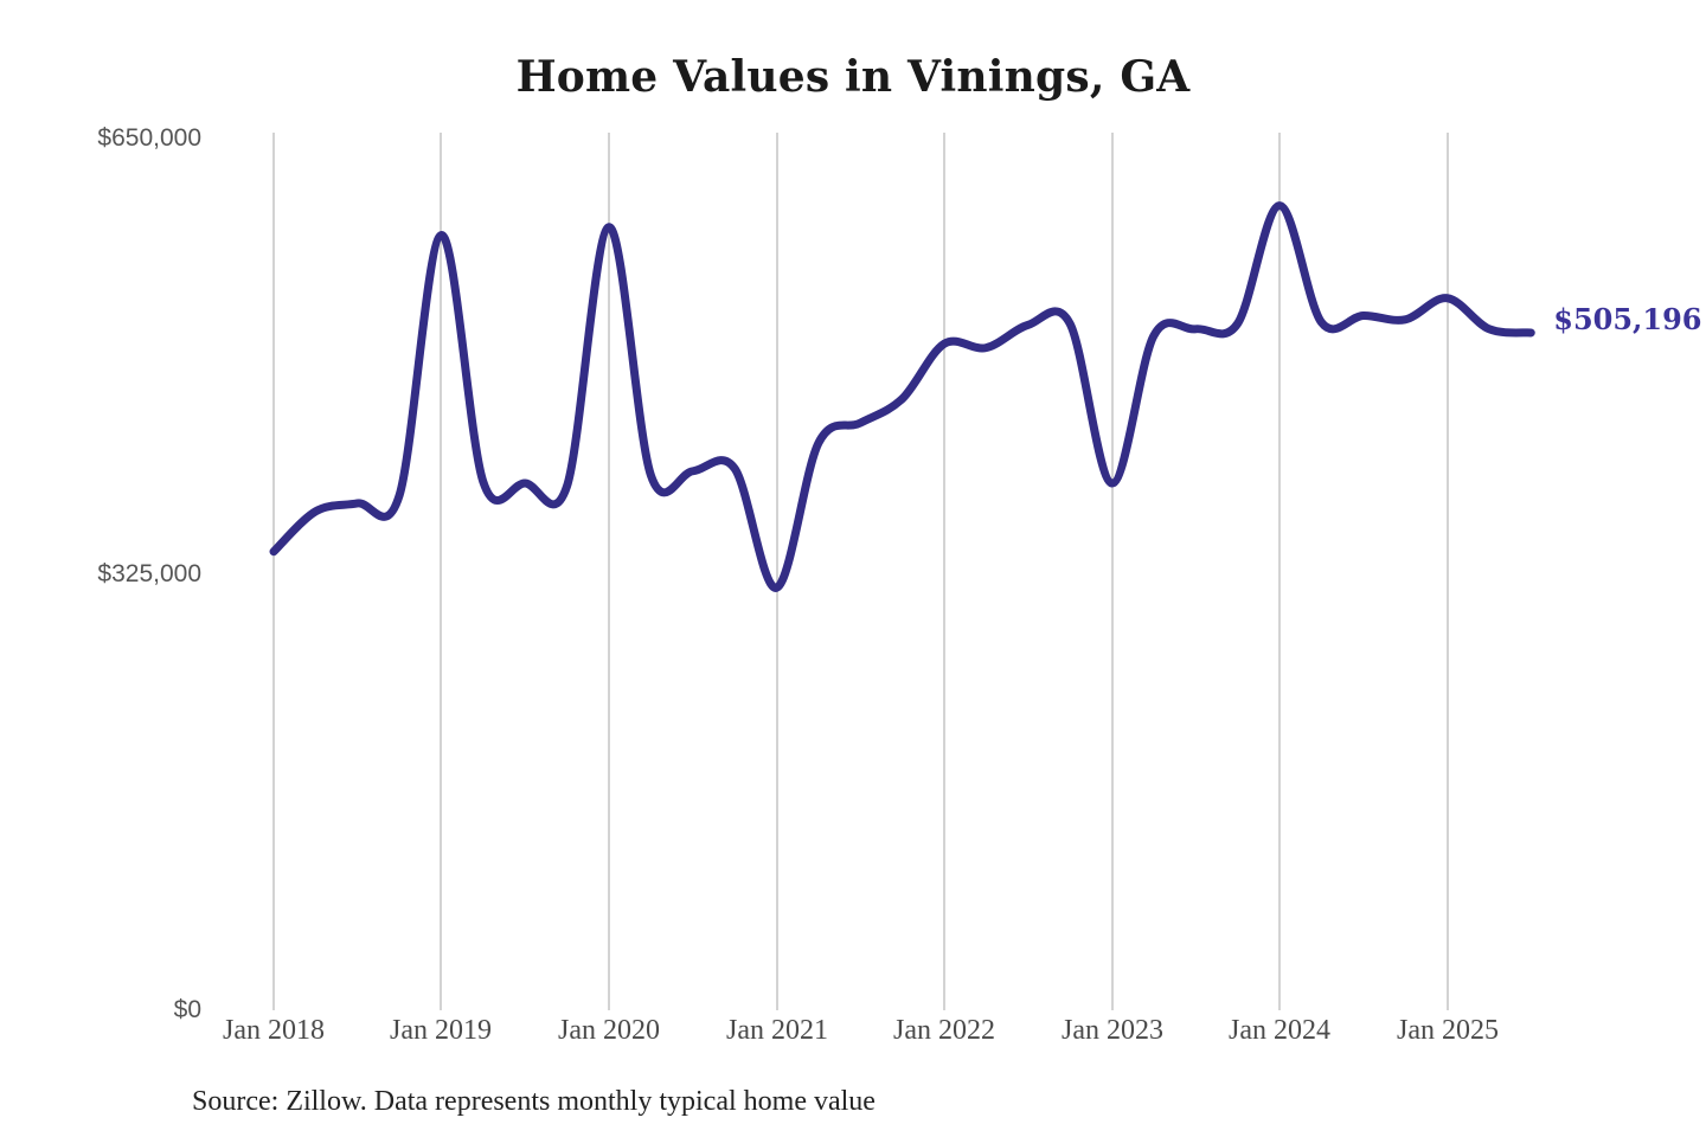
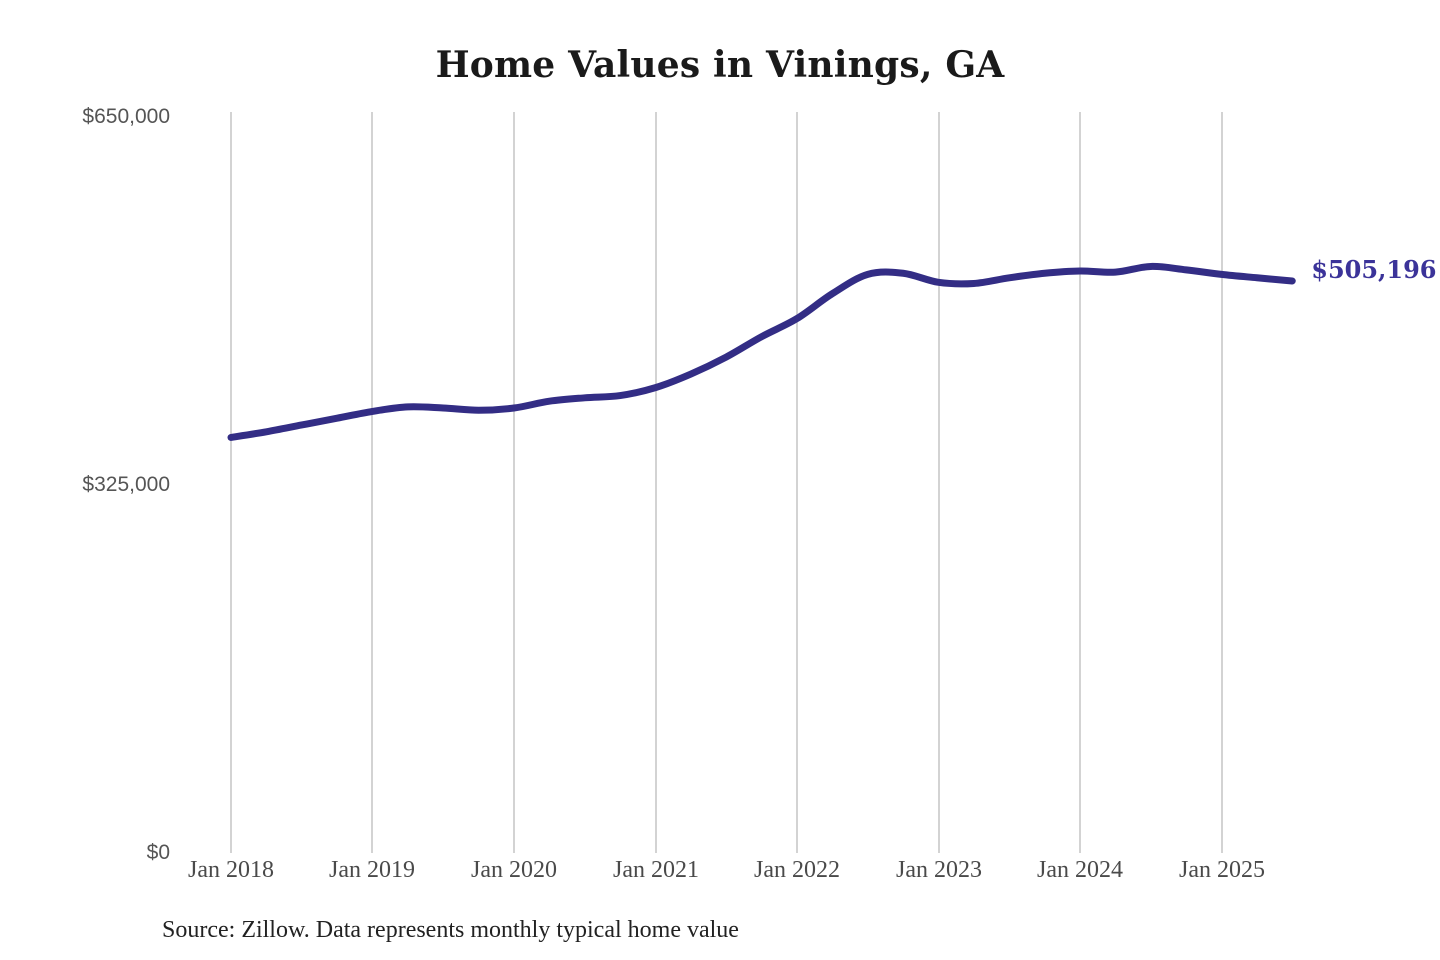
Jan 2018: $342000 -> $367000
Jan 2019: $578000 -> $390000
Jan 2020: $584000 -> $393000
Jan 2021: $315000 -> $411000
Jan 2022: $497000 -> $472000
Jan 2023: $393000 -> $504000
Jan 2024: $600000 -> $514000
Jan 2025: $531000 -> $511000
